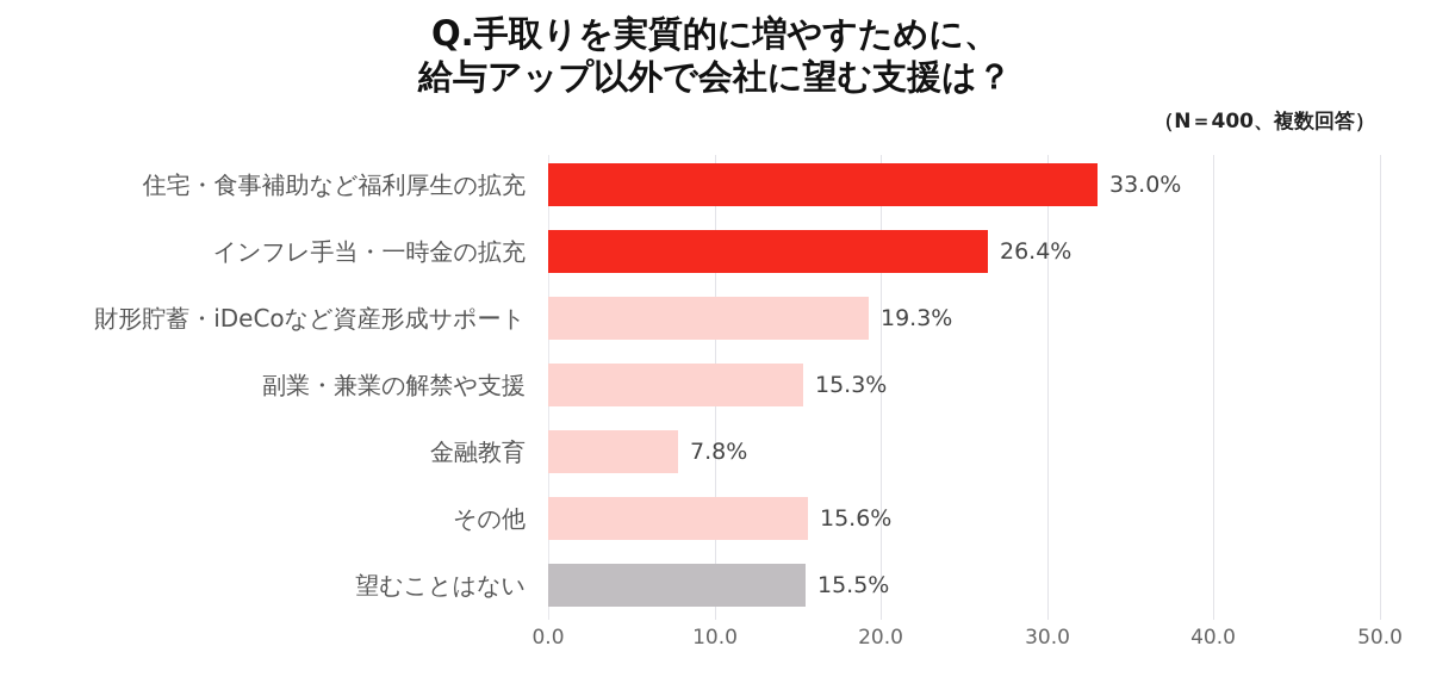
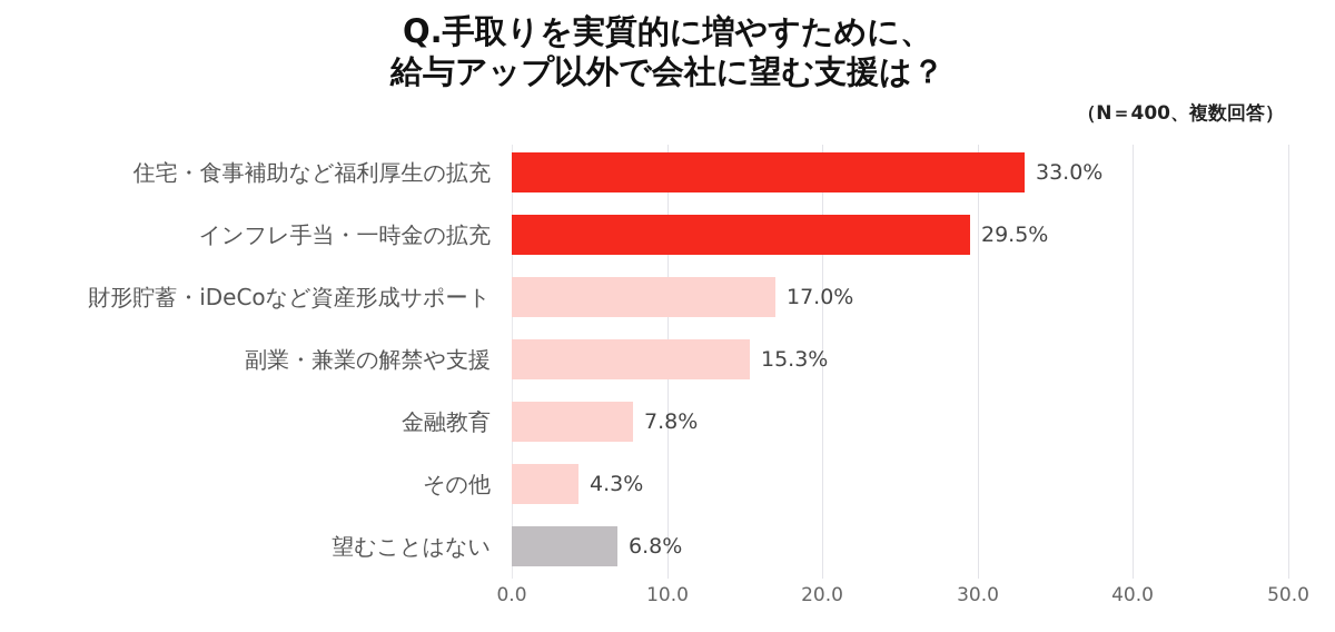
インフレ手当・一時金の拡充: 26.4% -> 29.5%
財形貯蓄・iDeCoなど資産形成サポート: 19.3% -> 17.0%
その他: 15.6% -> 4.3%
望むことはない: 15.5% -> 6.8%
